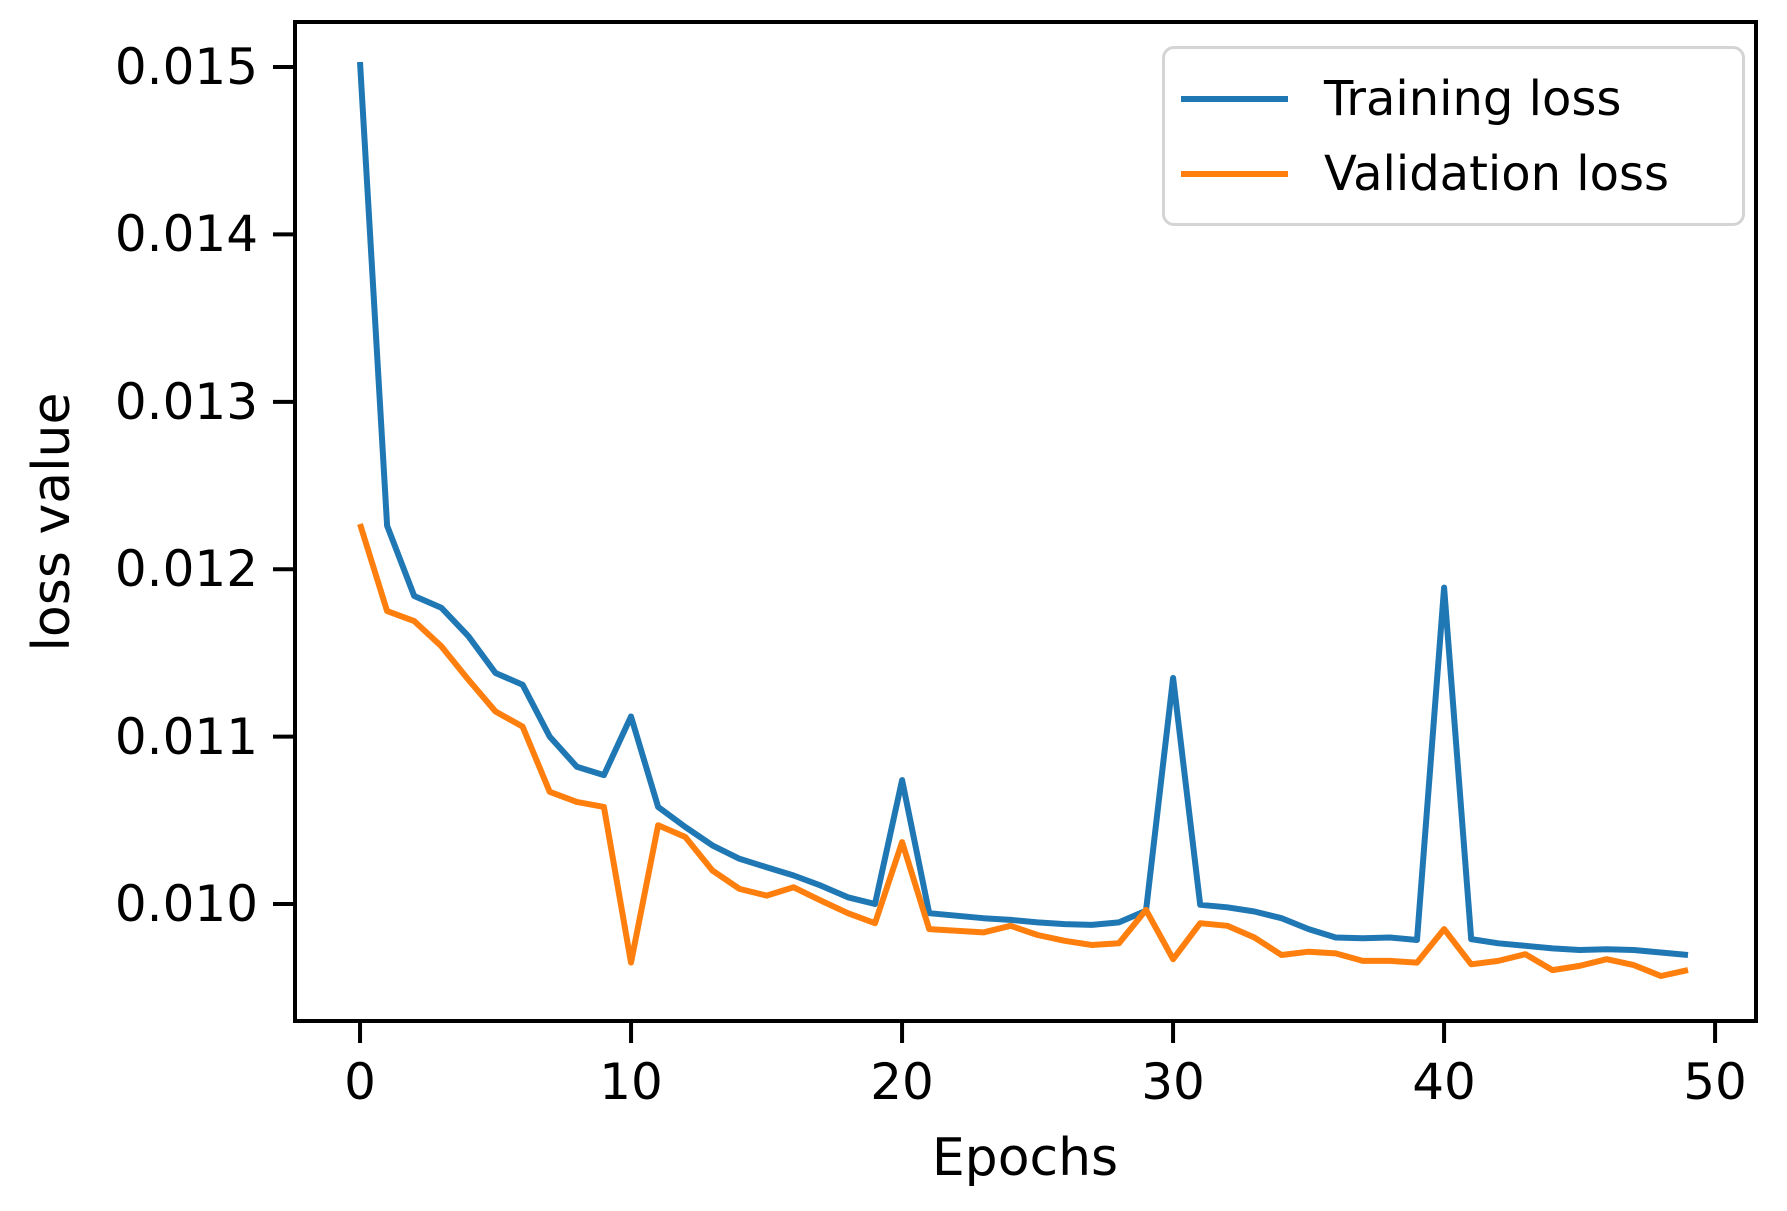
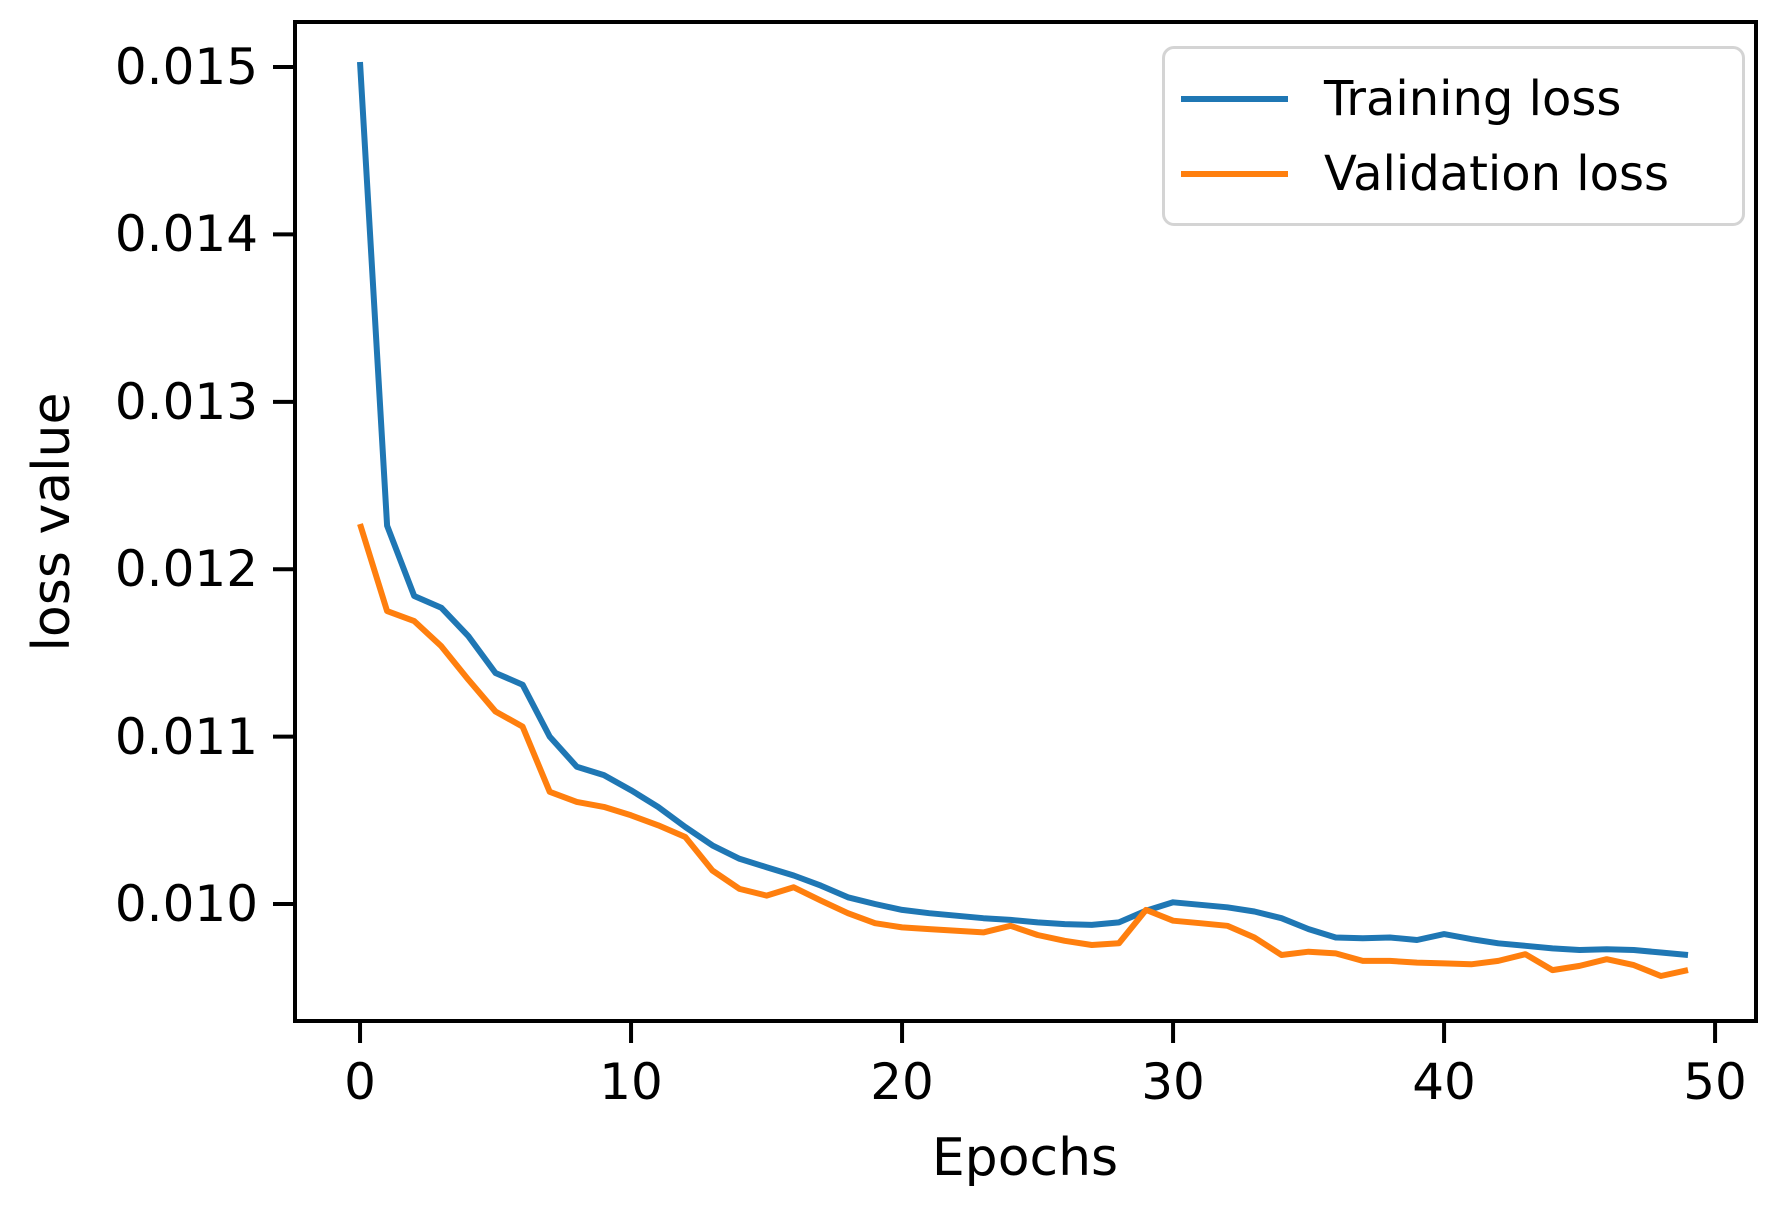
Training loss/10: 0.01112 -> 0.01068
Validation loss/10: 0.00965 -> 0.01053
Training loss/20: 0.01074 -> 0.00996
Validation loss/20: 0.01037 -> 0.00986
Training loss/30: 0.01135 -> 0.01001
Validation loss/30: 0.00967 -> 0.00990
Training loss/40: 0.01189 -> 0.00982
Validation loss/40: 0.00985 -> 0.00965
